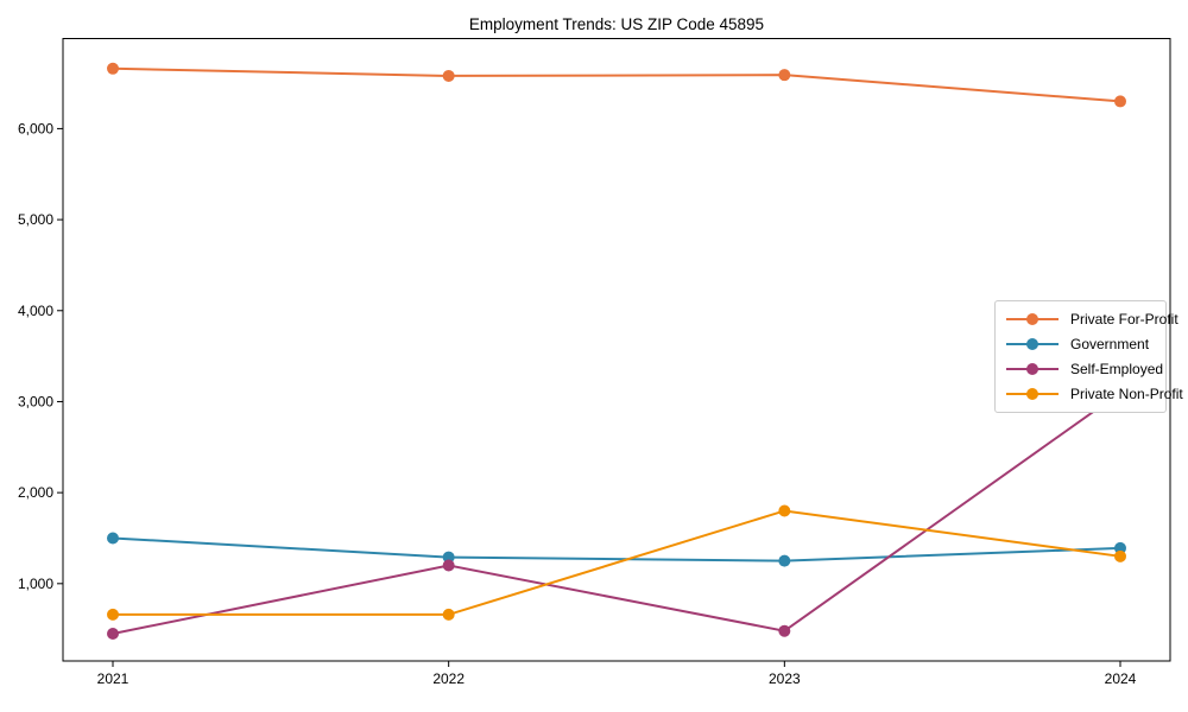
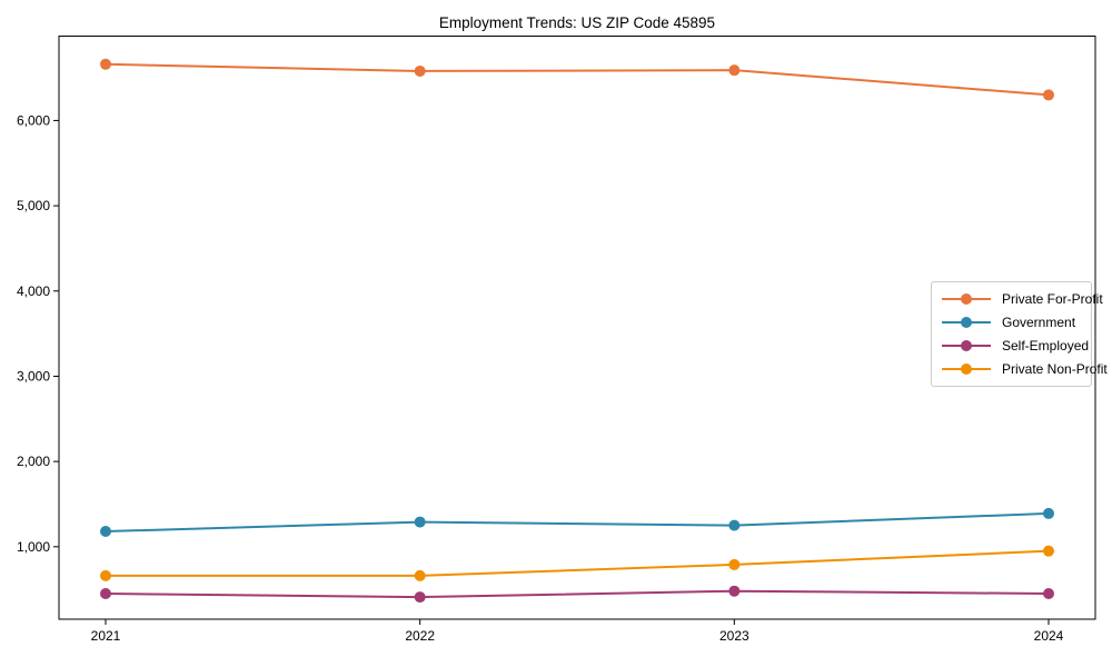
Government/2021: 1500 -> 1200
Self-Employed/2022: 1200 -> 400
Private Non-Profit/2023: 1800 -> 800
Self-Employed/2024: 3100 -> 400
Private Non-Profit/2024: 1300 -> 1000
